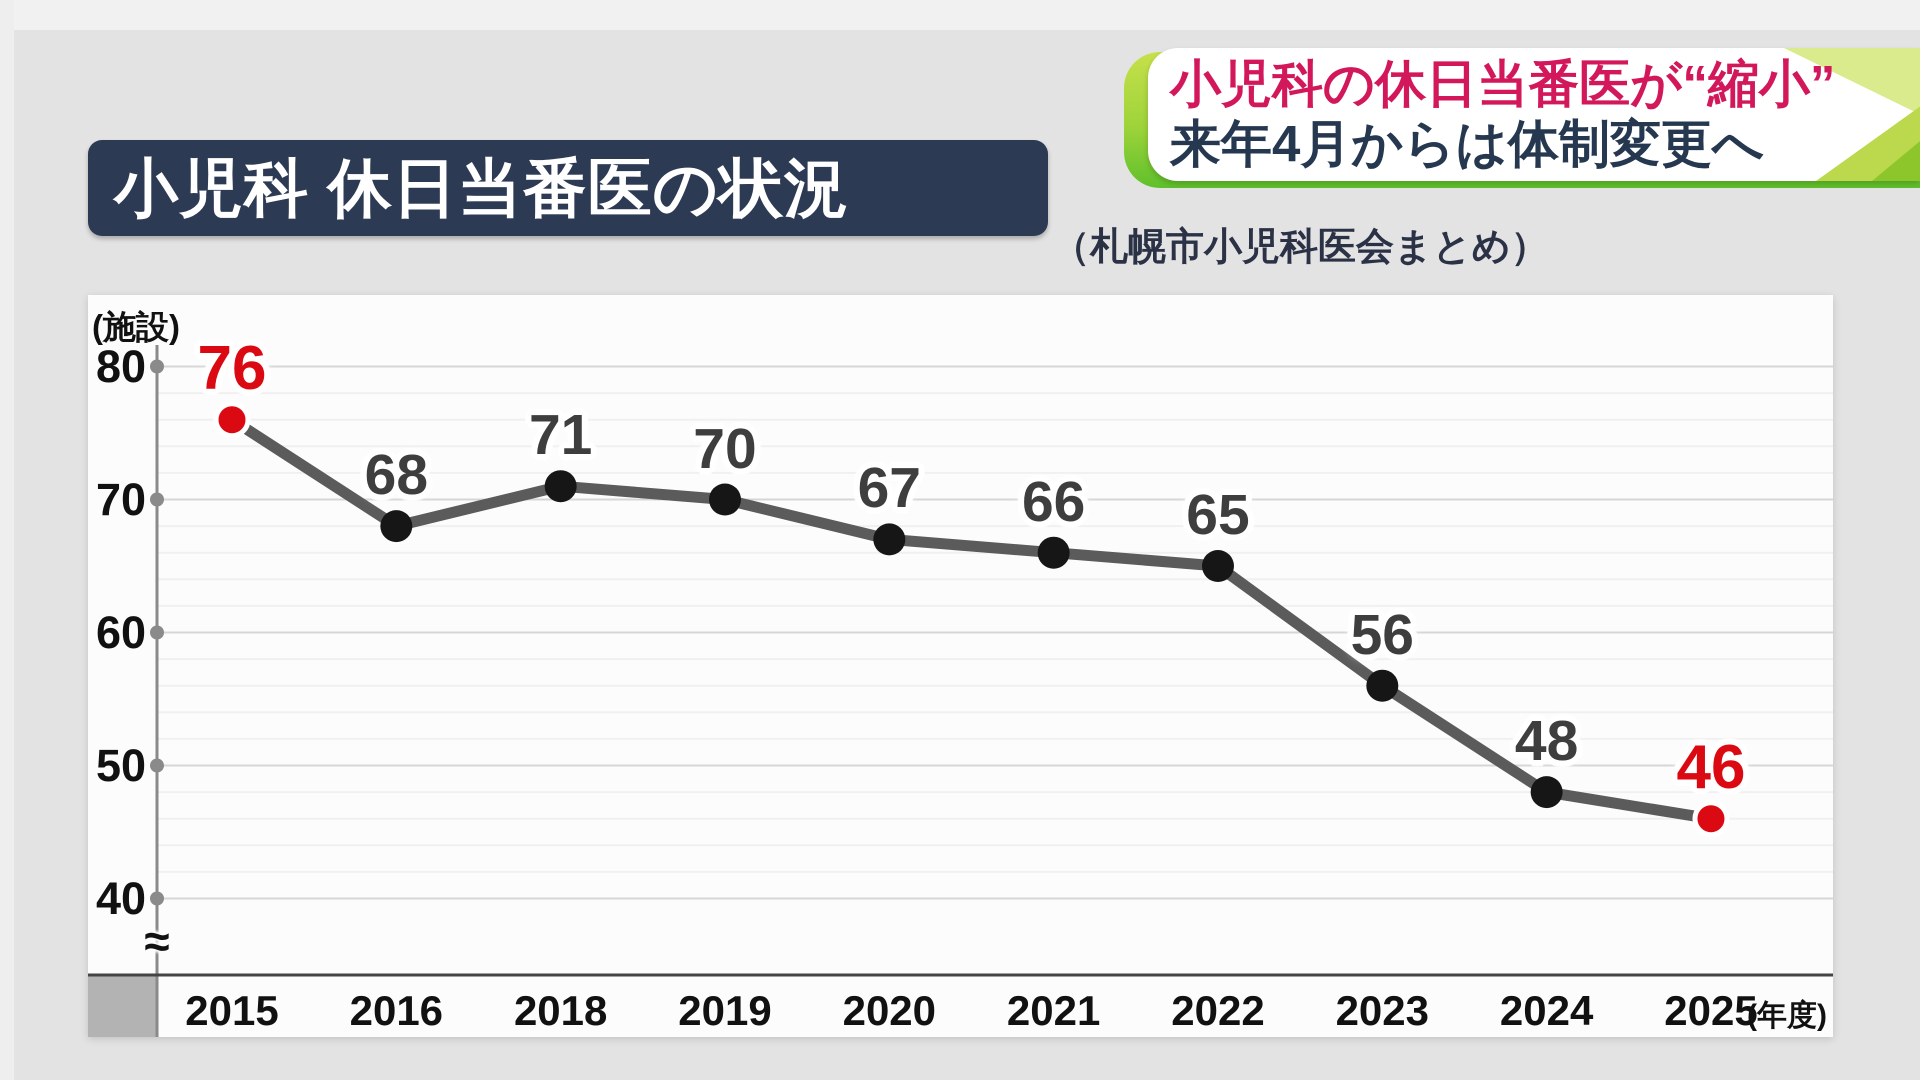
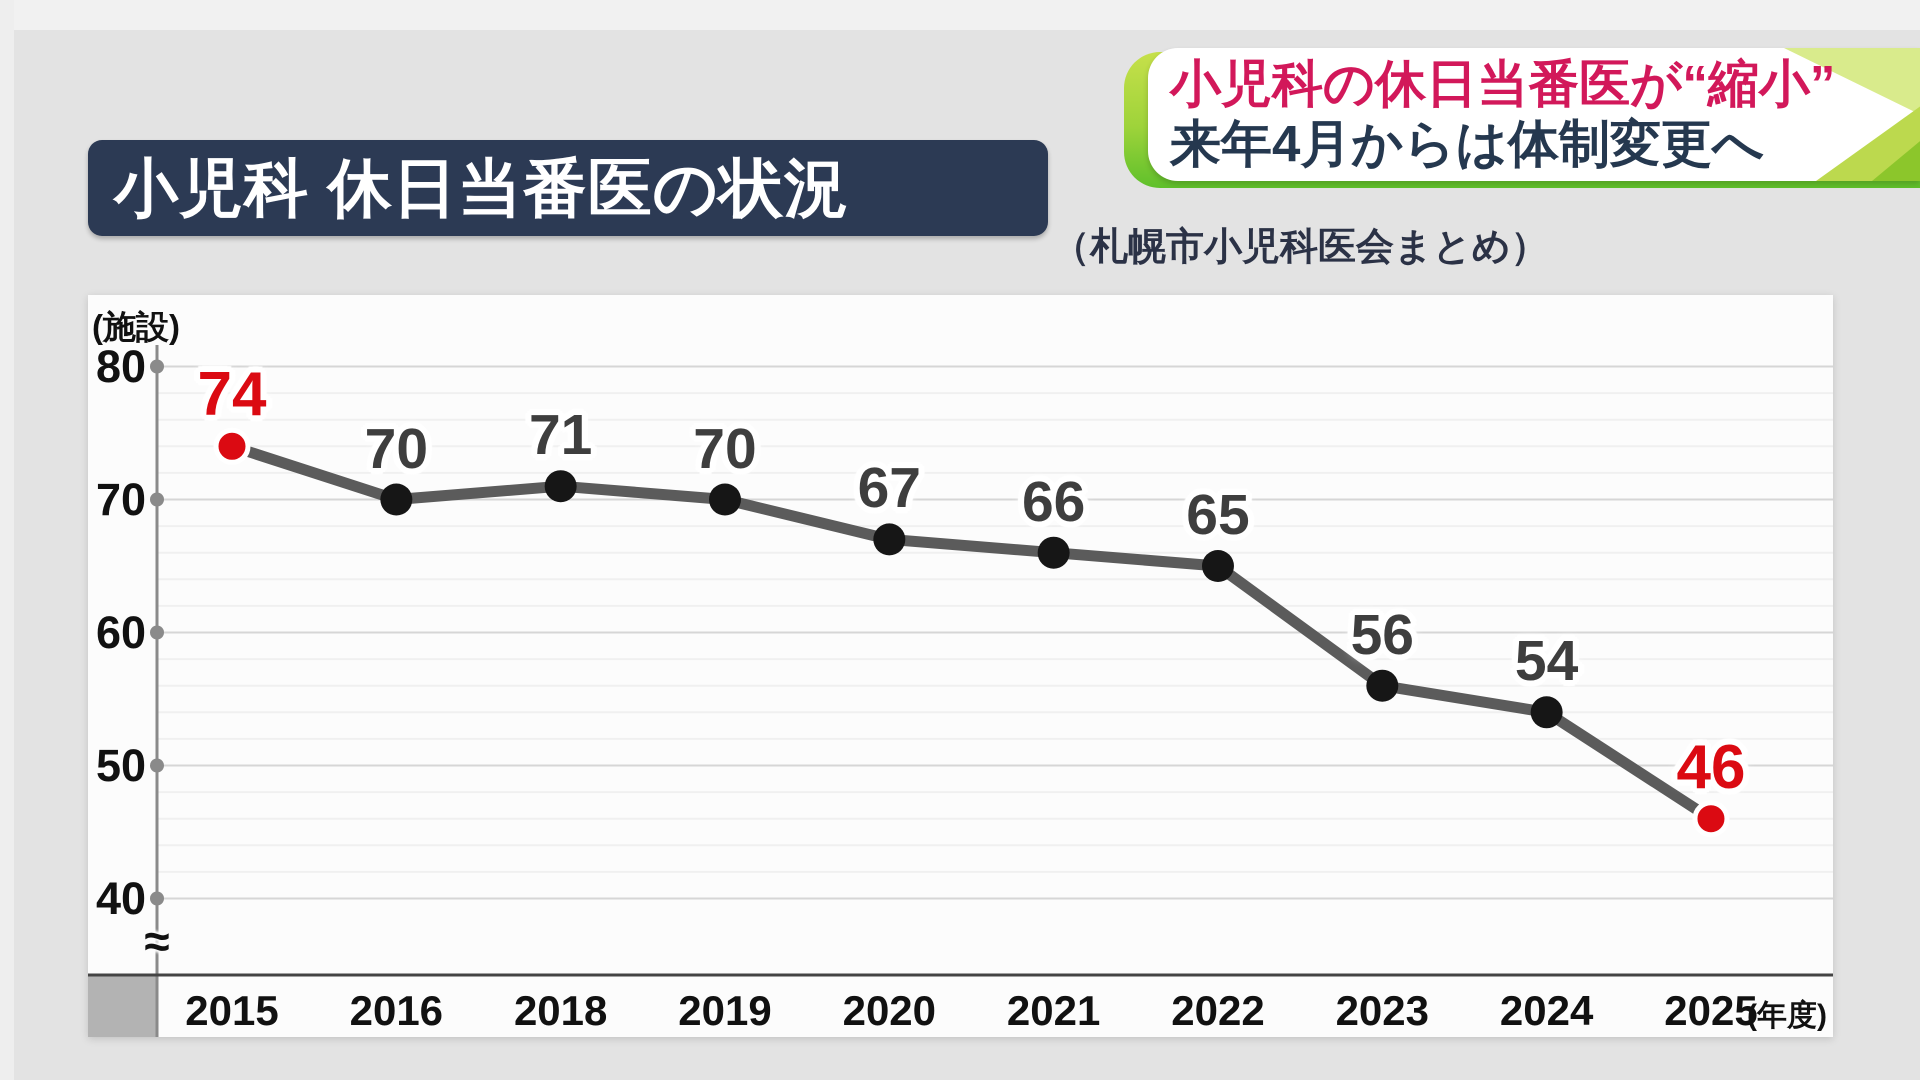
2015: 76 -> 74
2016: 68 -> 70
2024: 48 -> 54
